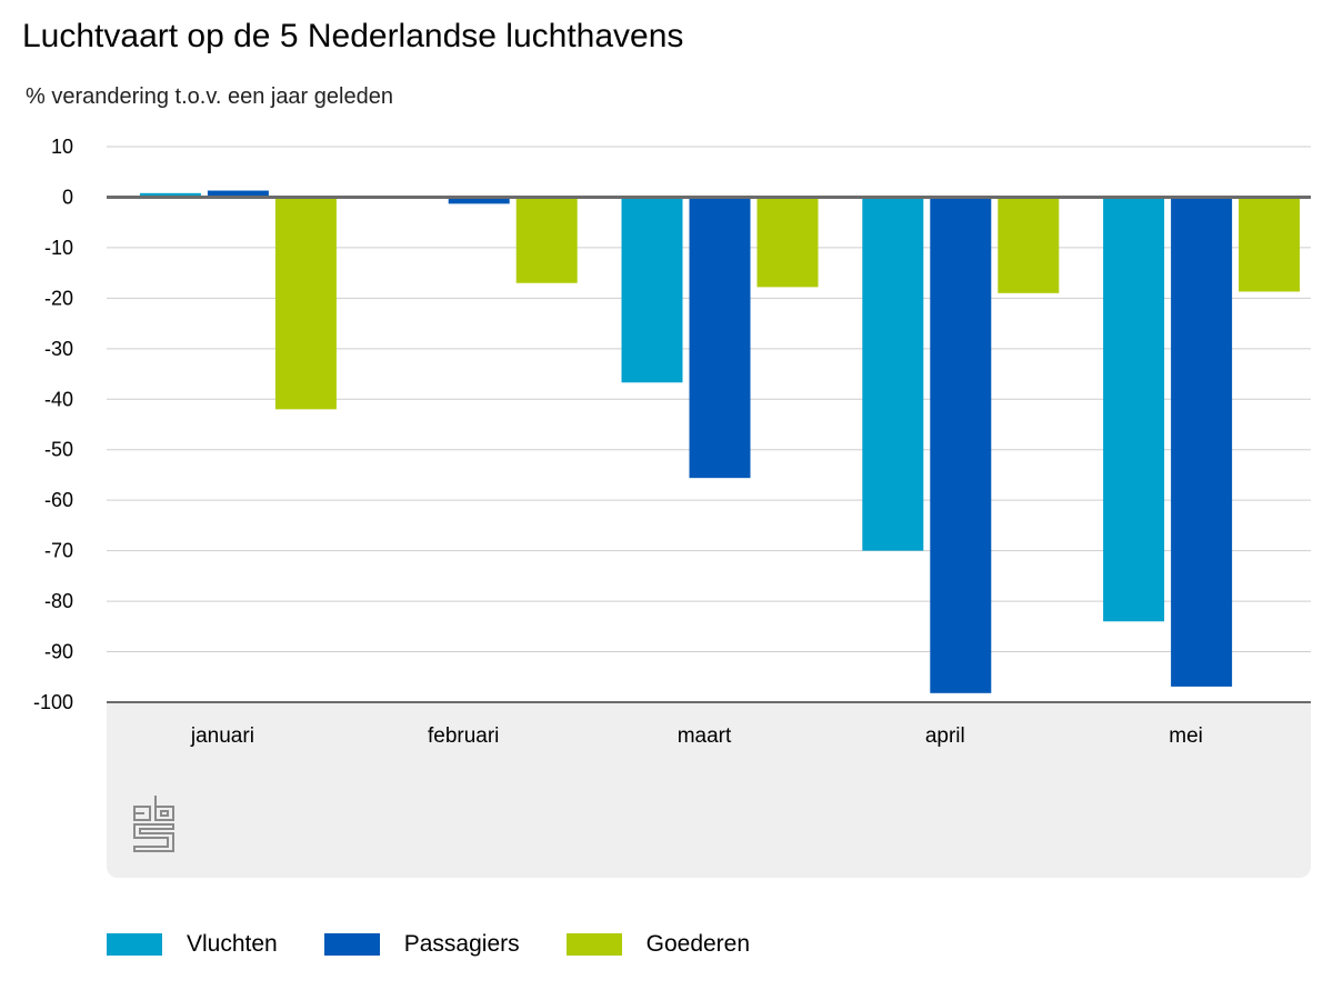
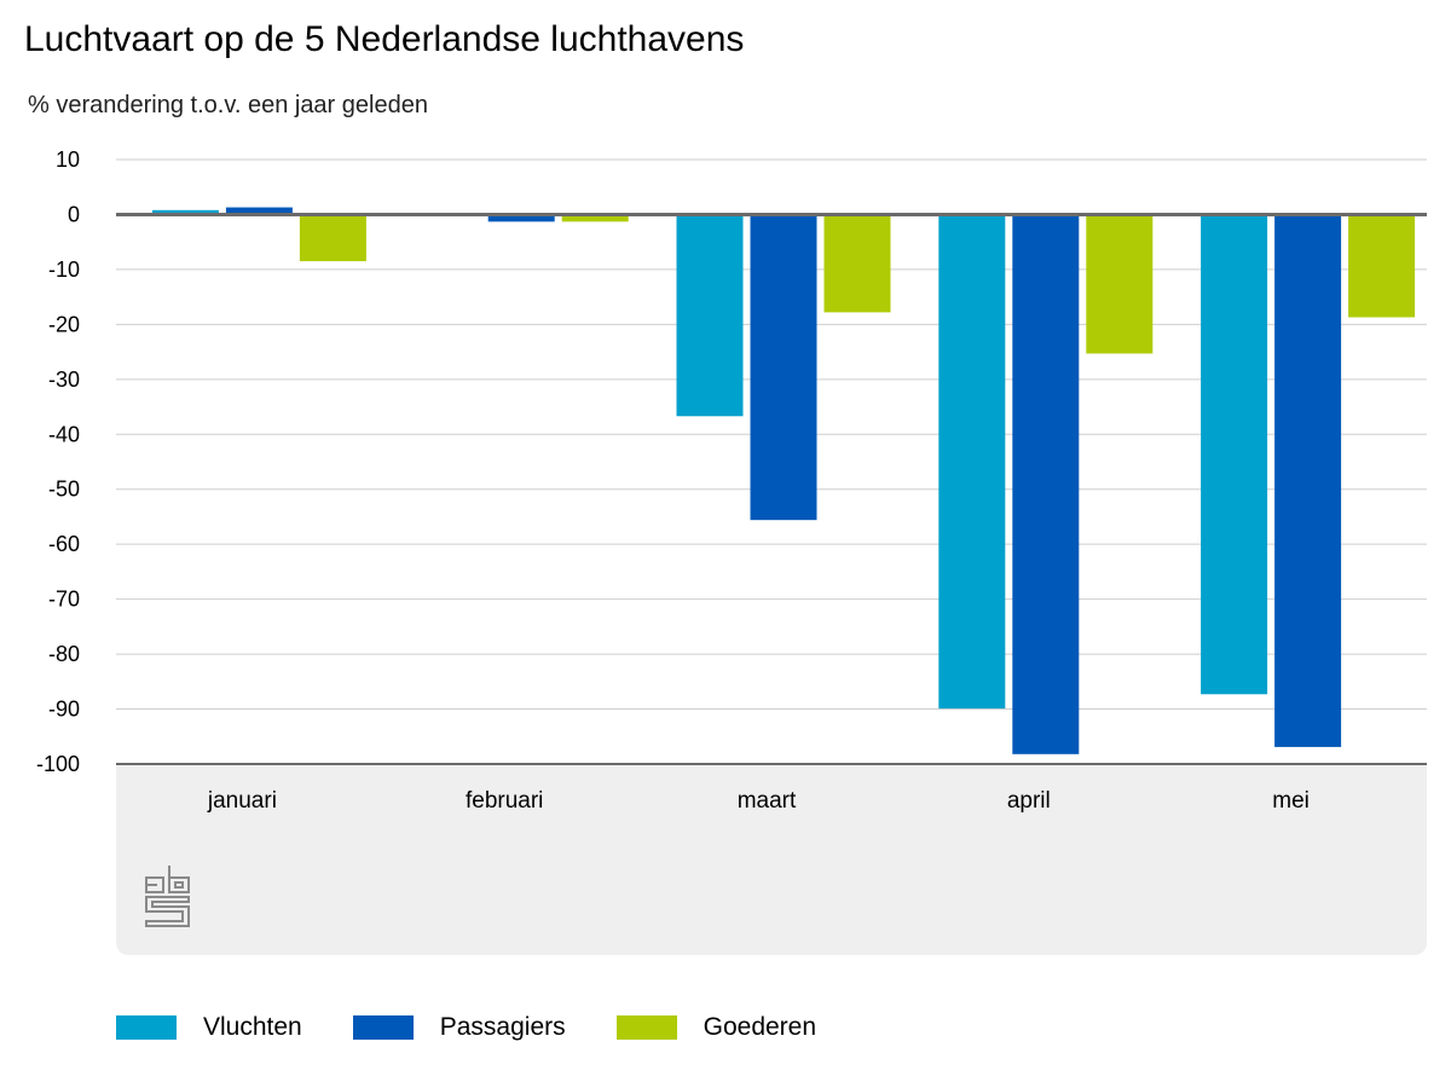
Goederen/januari: -42 -> -8
Goederen/februari: -17 -> -1
Vluchten/april: -70 -> -90
Goederen/april: -19 -> -25
Vluchten/mei: -84 -> -87
